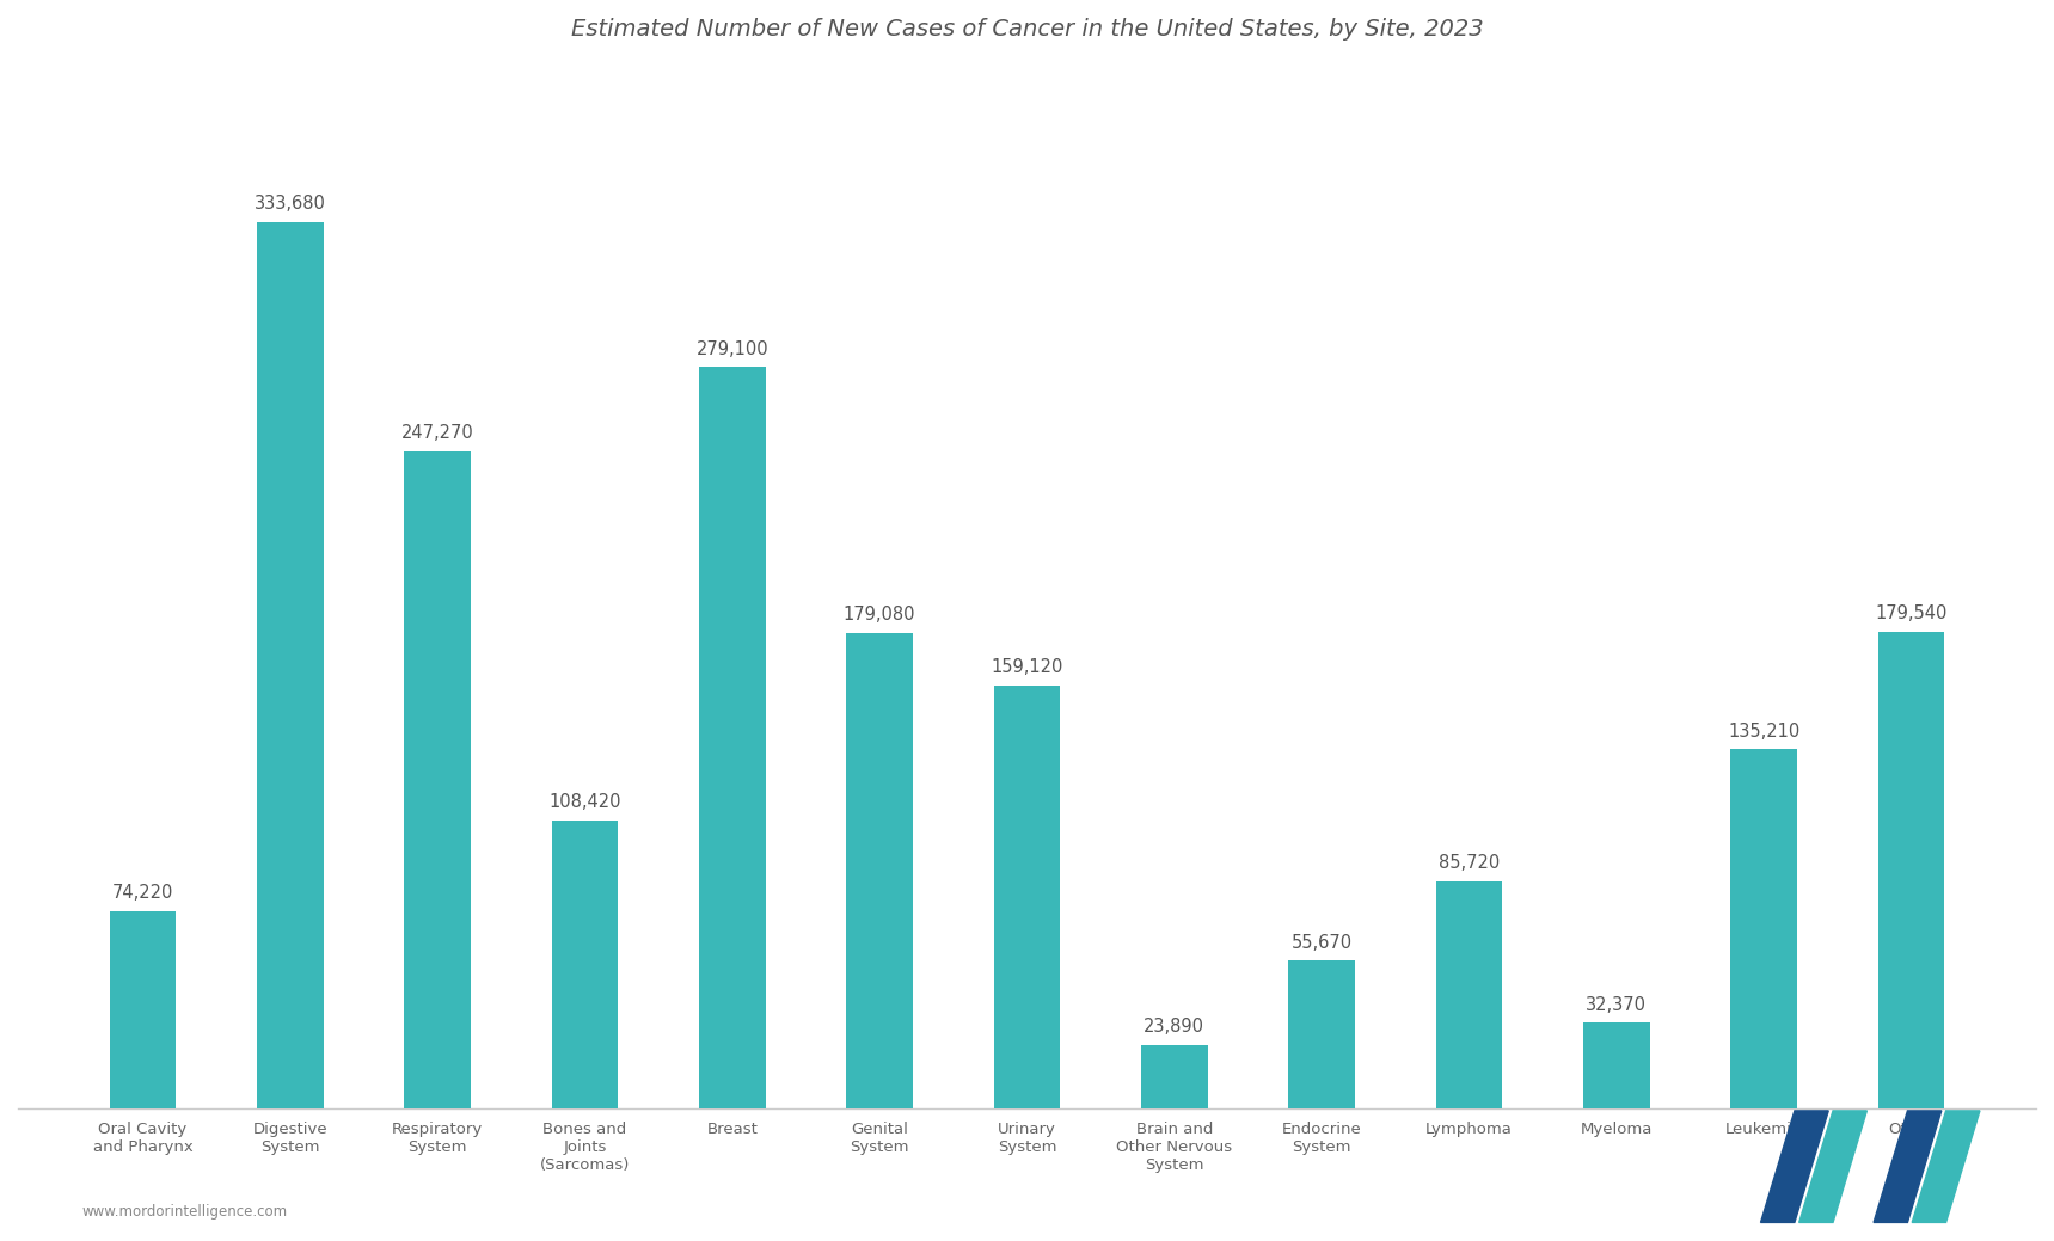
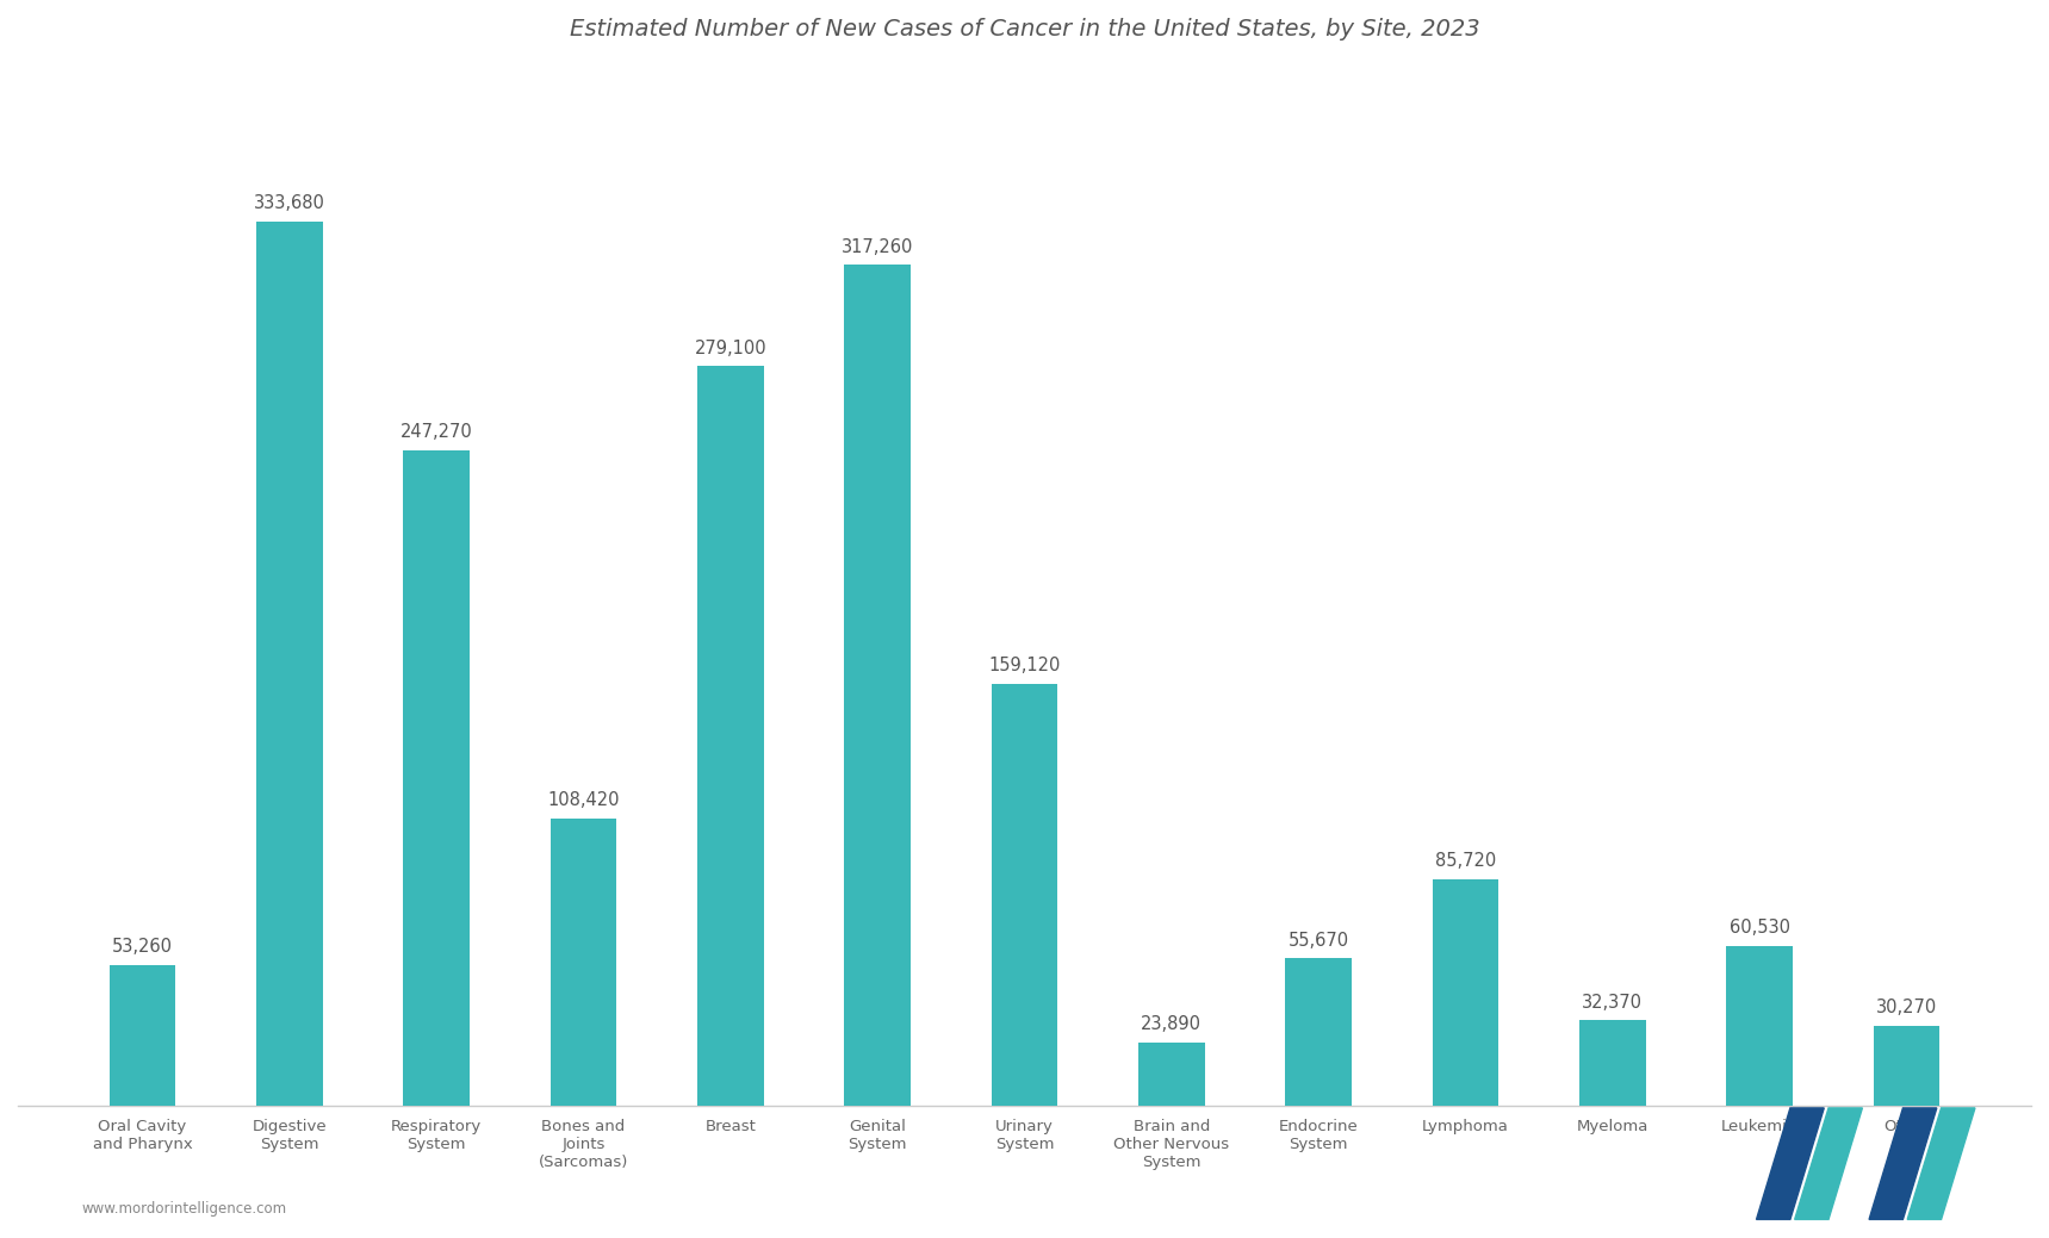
Oral Cavity and Pharynx: 74,220 -> 53,260
Genital System: 179,080 -> 317,260
Leukemia: 135,210 -> 60,530
Other: 179,540 -> 30,270
